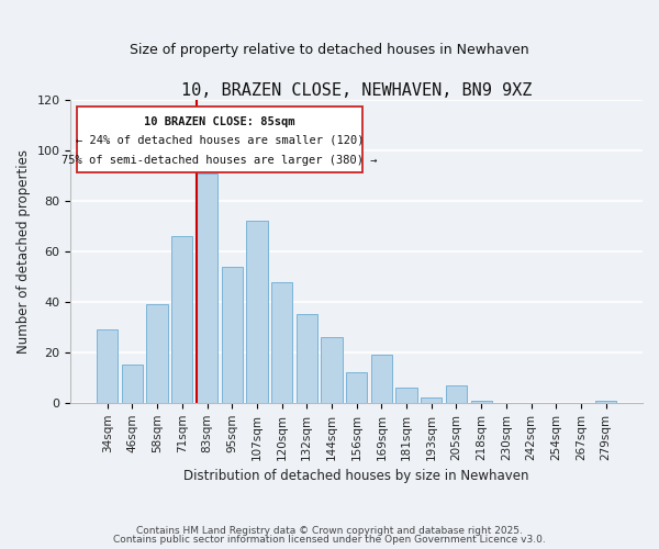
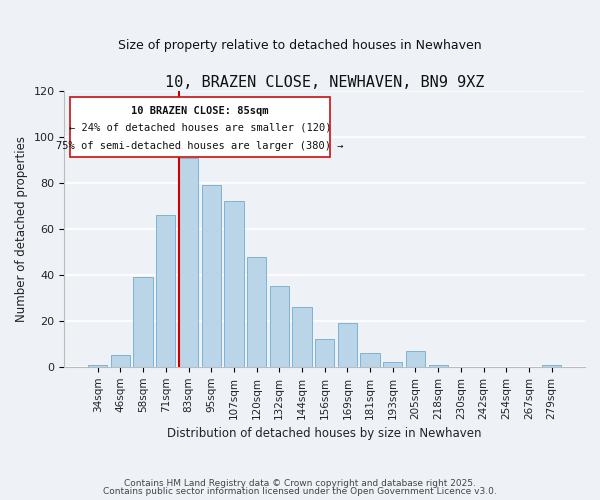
34sqm: 29 -> 1
46sqm: 15 -> 5
95sqm: 54 -> 79
